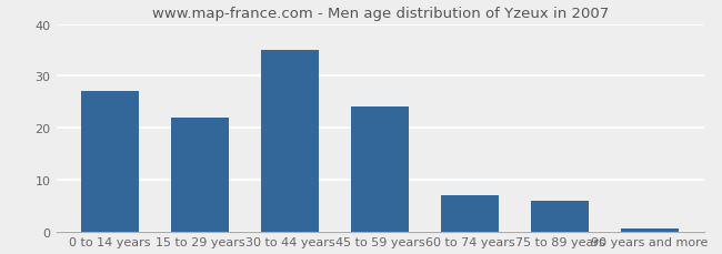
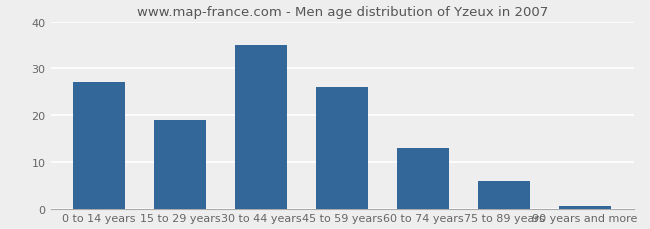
15 to 29 years: 22.0 -> 19.0
45 to 59 years: 24.0 -> 26.0
60 to 74 years: 7.0 -> 13.0
